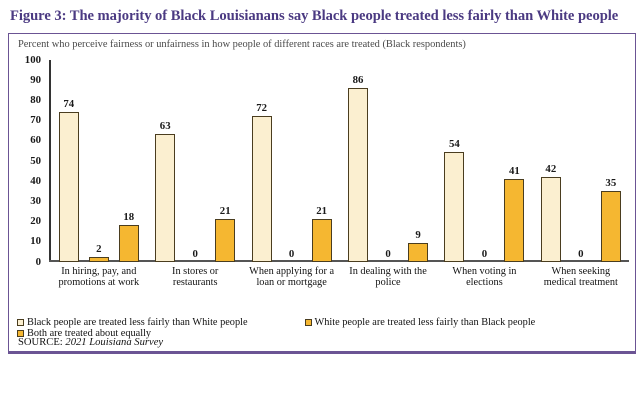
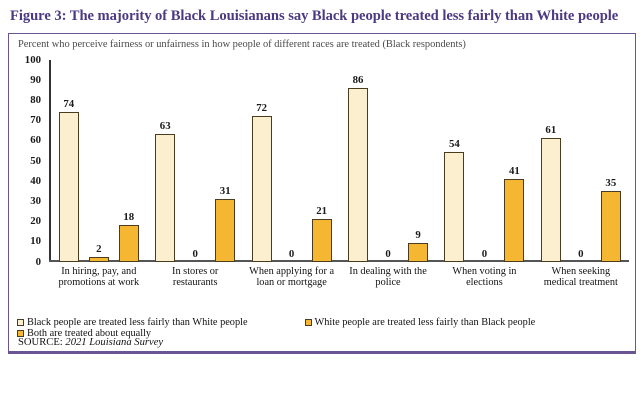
Both are treated about equally/In stores or restaurants: 21 -> 31
Black people are treated less fairly than White people/When seeking medical treatment: 42 -> 61
